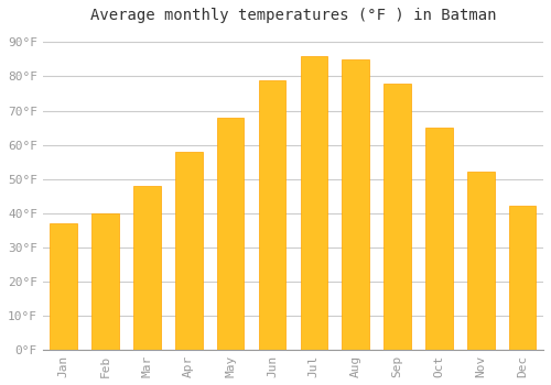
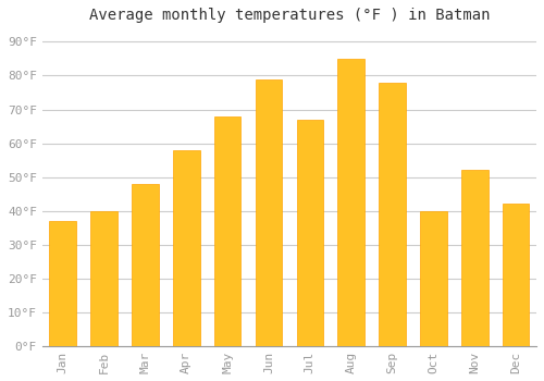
Jul: 86°F -> 67°F
Oct: 65°F -> 40°F
